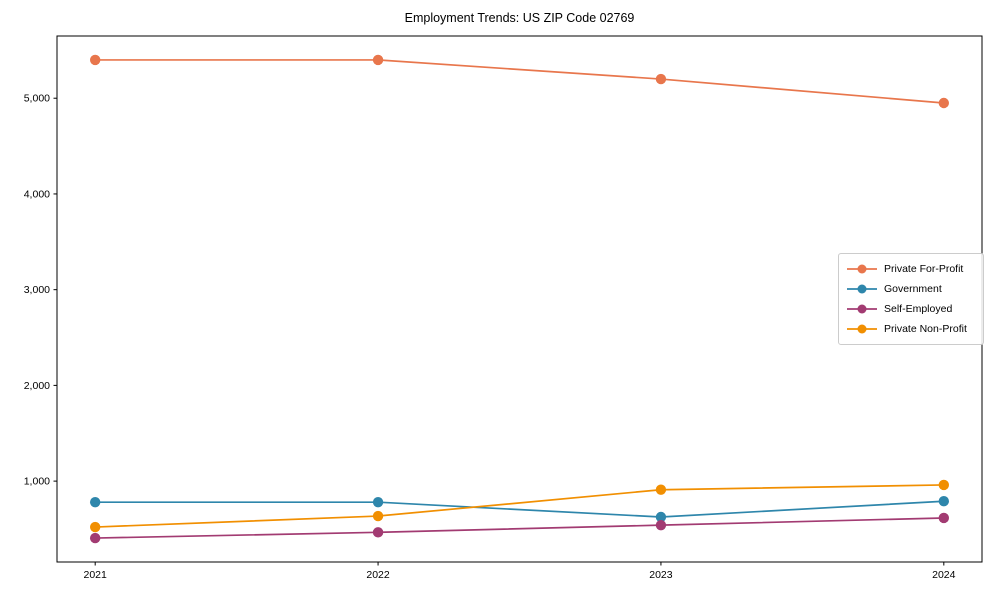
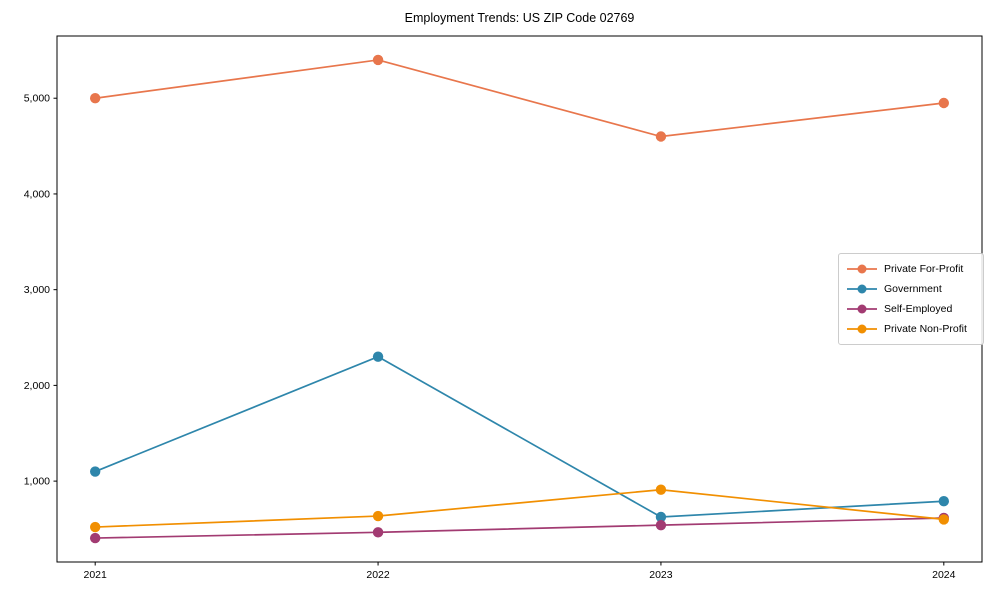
Private For-Profit/2021: 5400 -> 5000
Government/2021: 800 -> 1100
Government/2022: 800 -> 2300
Private For-Profit/2023: 5200 -> 4600
Private Non-Profit/2024: 1000 -> 600
